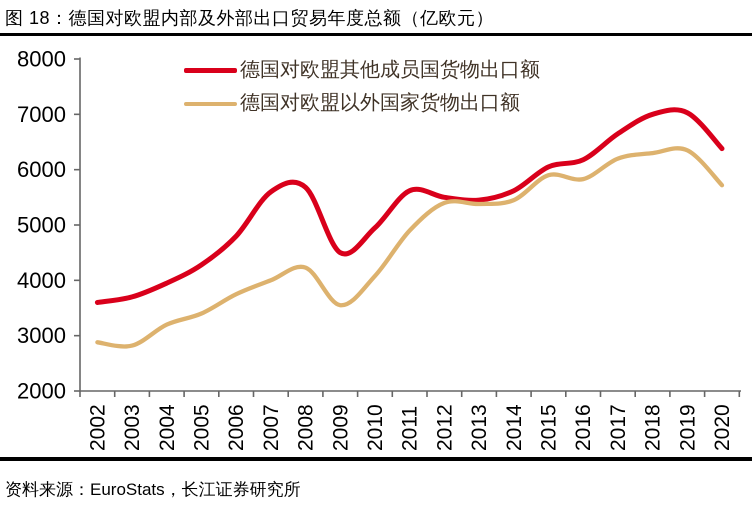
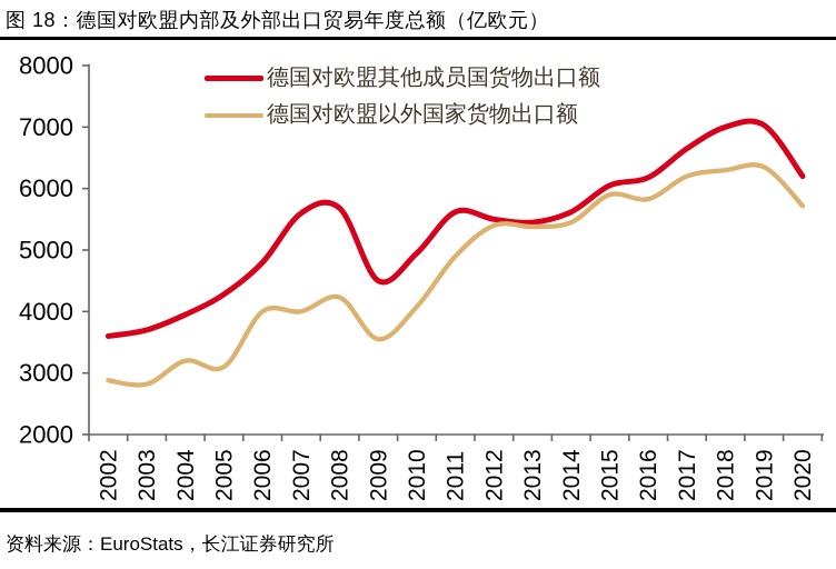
德国对欧盟以外国家货物出口额/2005: 3400 -> 3100
德国对欧盟以外国家货物出口额/2006: 3800 -> 4000
德国对欧盟其他成员国货物出口额/2020: 6400 -> 6200
